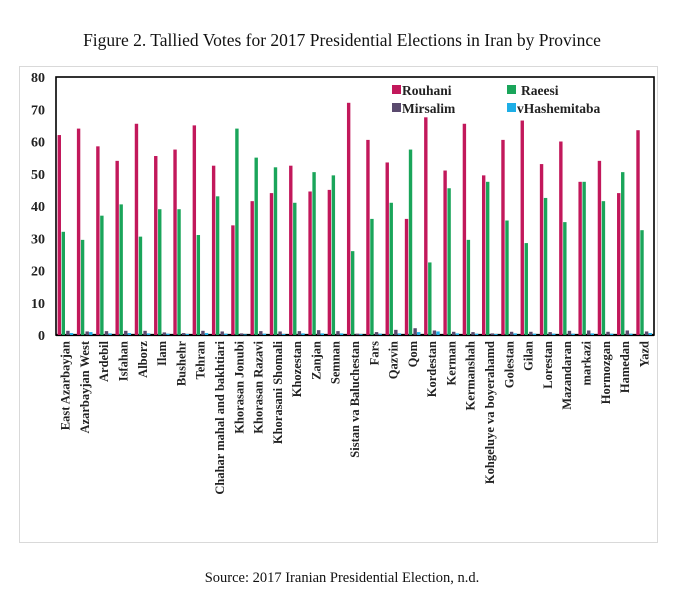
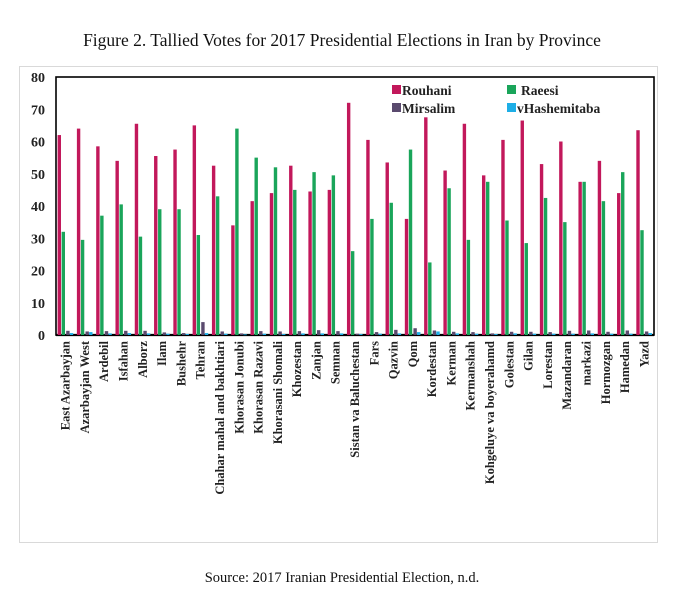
Mirsalim/Tehran: 1 -> 4
Raeesi/Khozestan: 41 -> 45
